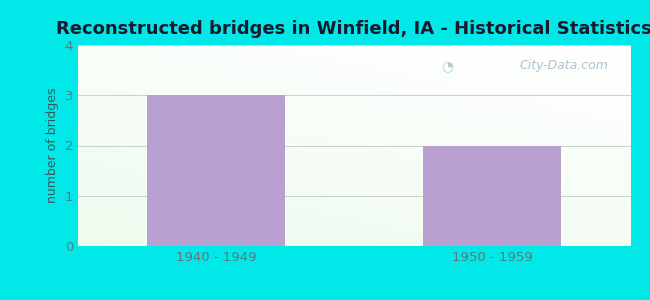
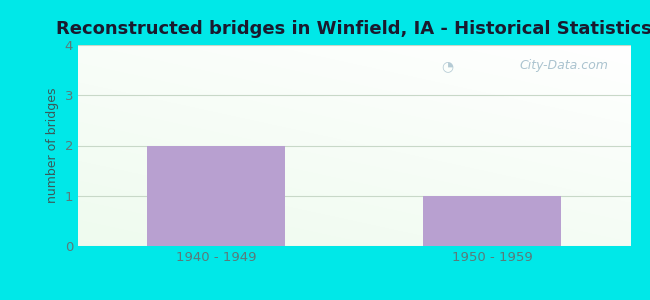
1940 - 1949: 3 -> 2
1950 - 1959: 2 -> 1
